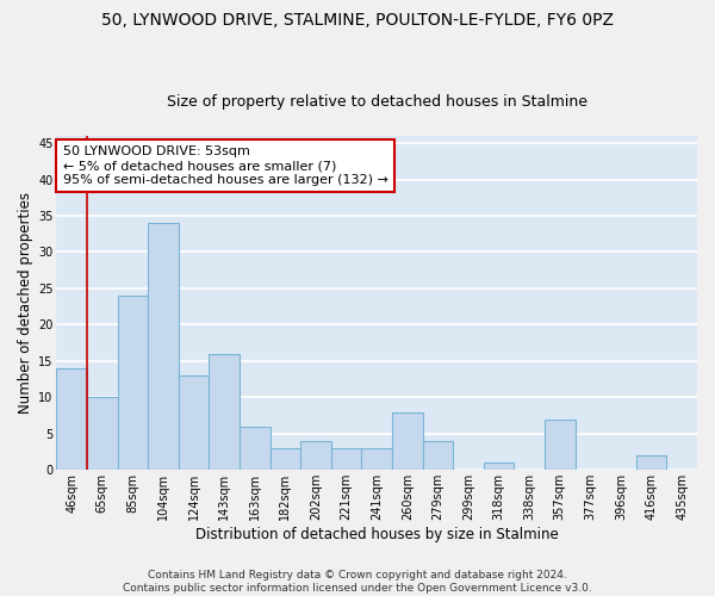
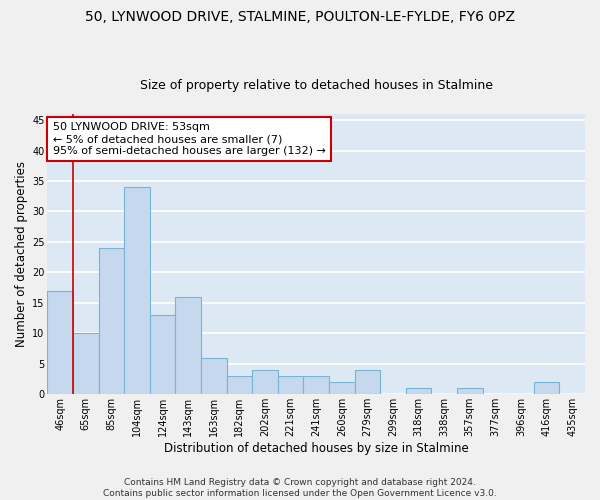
46sqm: 14 -> 17
260sqm: 8 -> 2
357sqm: 7 -> 1
